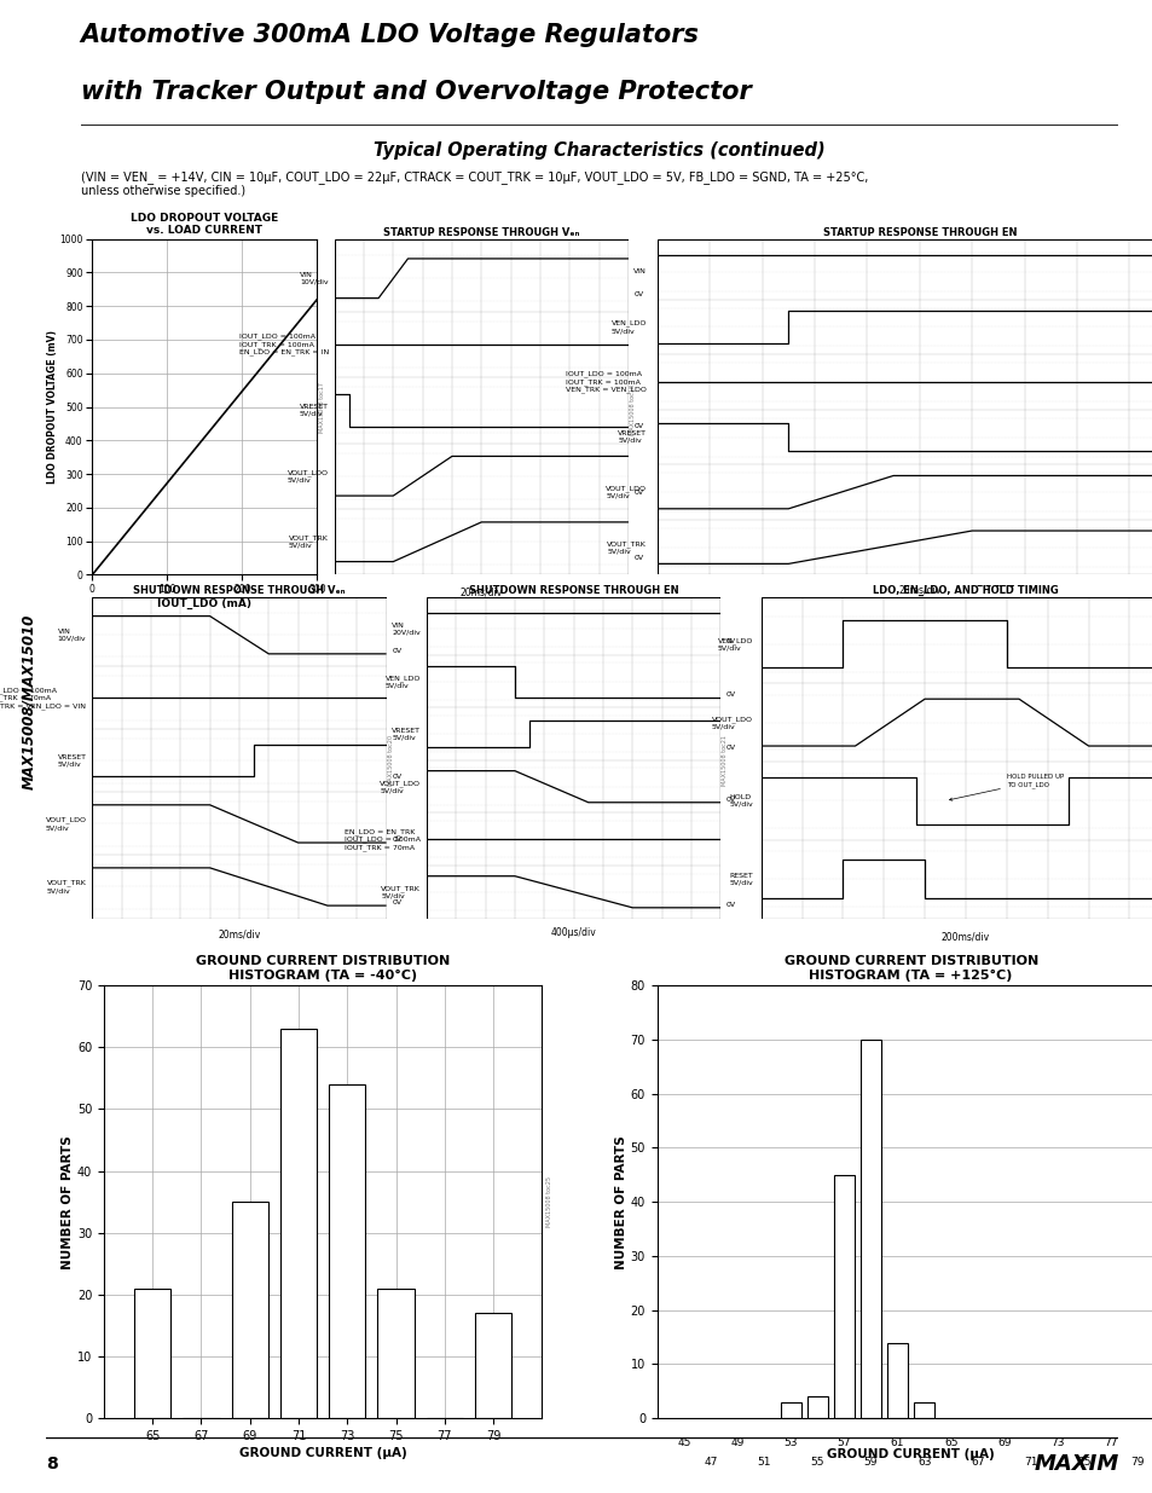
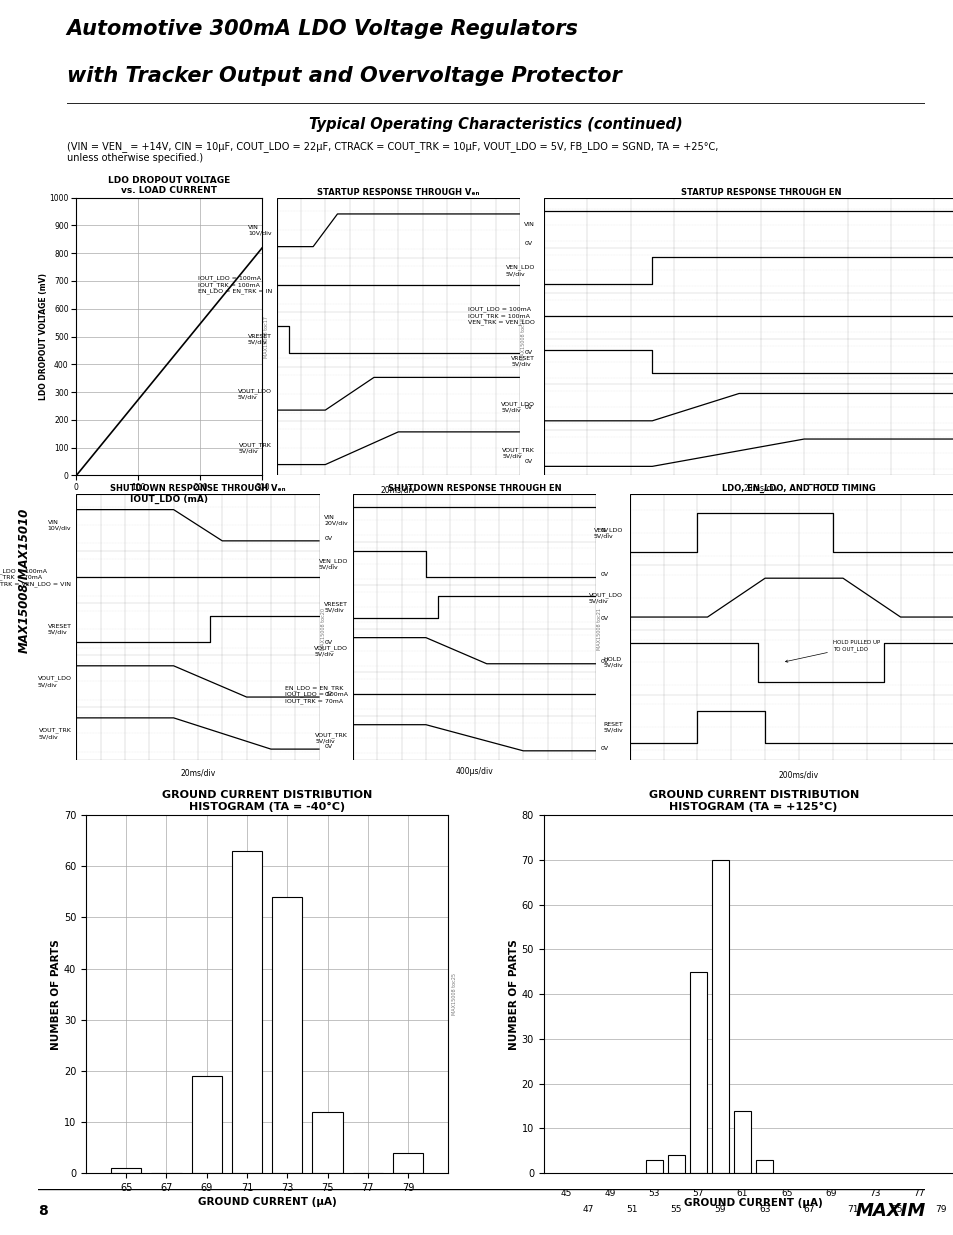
GROUND CURRENT DISTRIBUTION HISTOGRAM (TA = -40°C)/65: 21 -> 1
GROUND CURRENT DISTRIBUTION HISTOGRAM (TA = -40°C)/69: 35 -> 19
GROUND CURRENT DISTRIBUTION HISTOGRAM (TA = -40°C)/75: 21 -> 12
GROUND CURRENT DISTRIBUTION HISTOGRAM (TA = -40°C)/79: 17 -> 4
